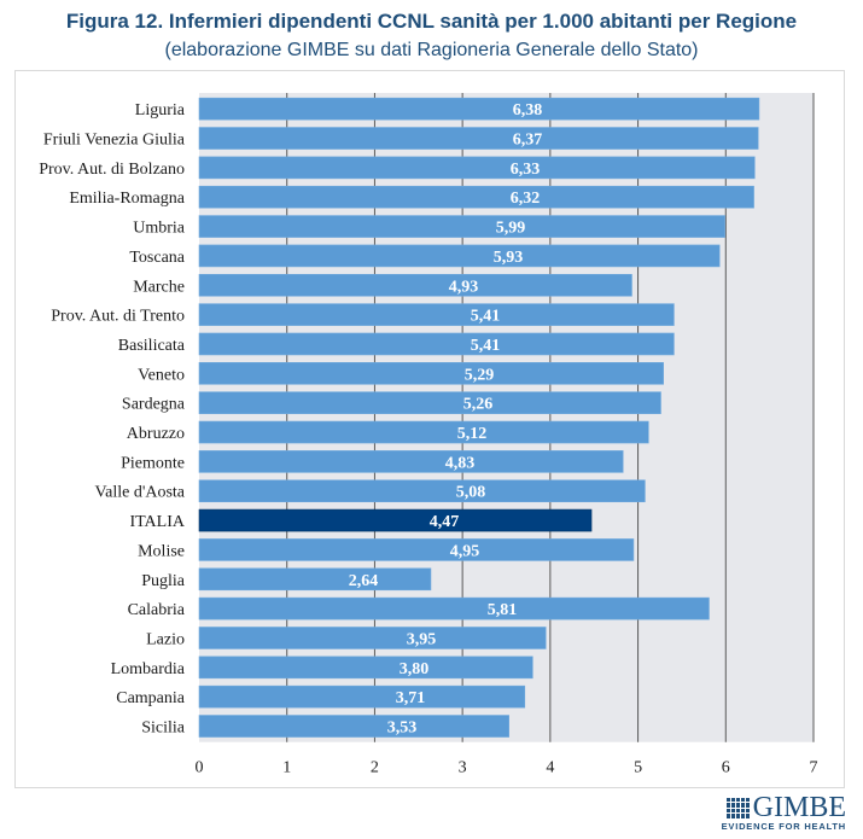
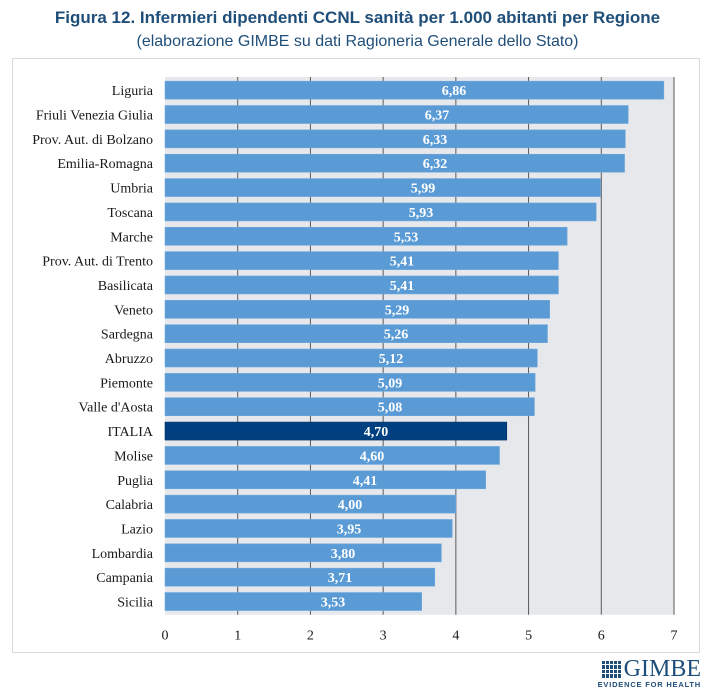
Liguria: 6,38 -> 6,86
Marche: 4,93 -> 5,53
Piemonte: 4,83 -> 5,09
ITALIA: 4,47 -> 4,70
Molise: 4,95 -> 4,60
Puglia: 2,64 -> 4,41
Calabria: 5,81 -> 4,00
